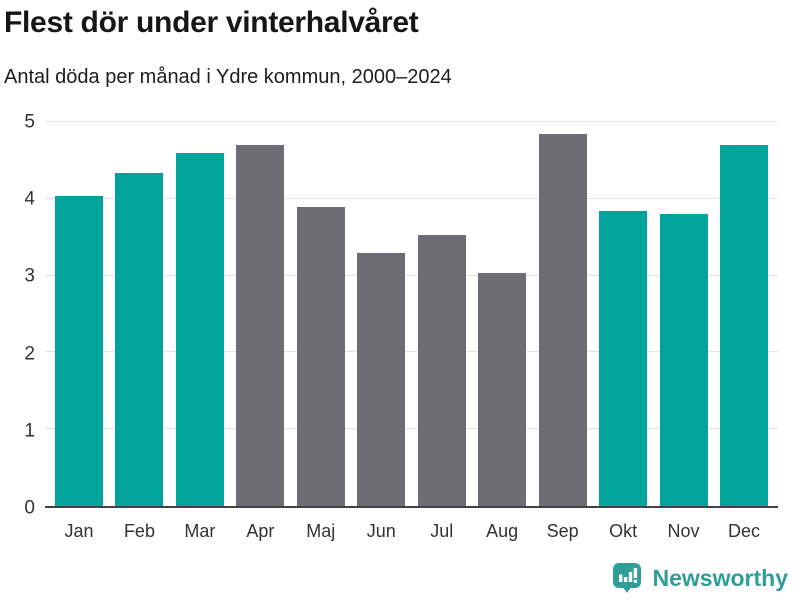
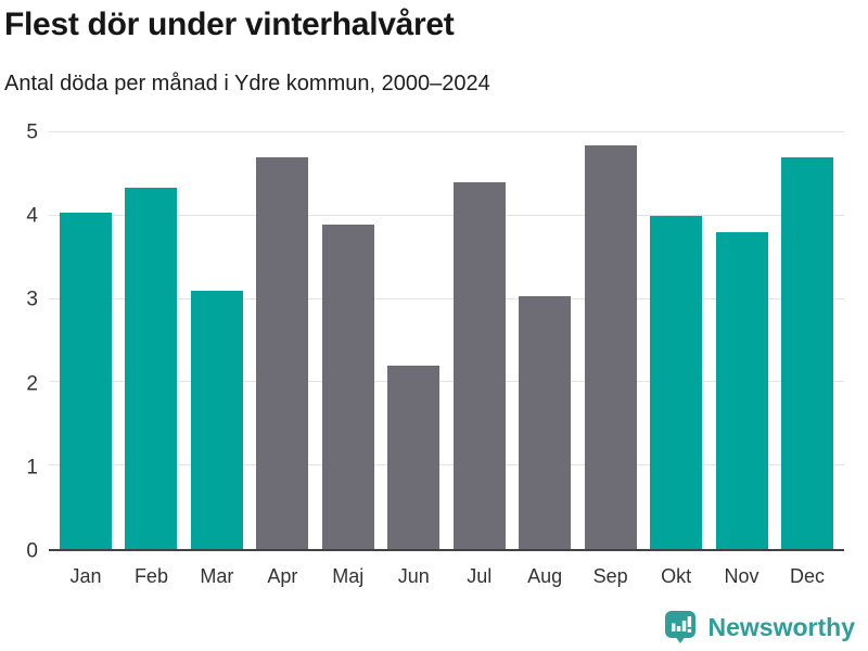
Mar: 4.6 -> 3.1
Jun: 3.3 -> 2.2
Jul: 3.5 -> 4.4
Okt: 3.8 -> 4.0
